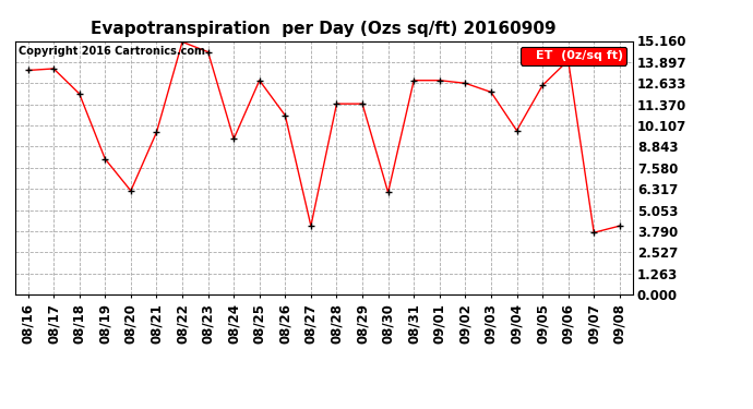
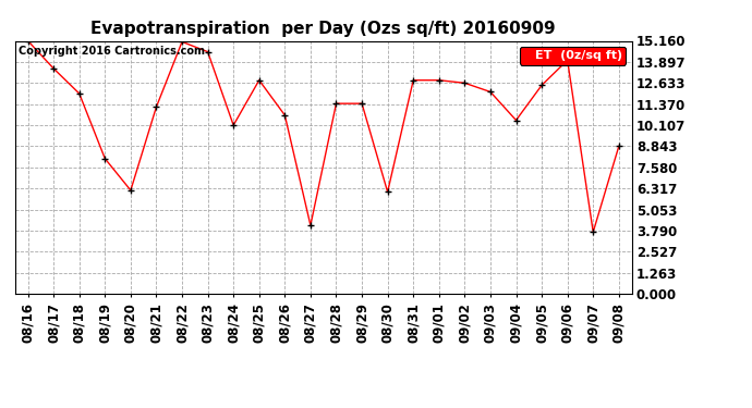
08/16: 13.4 -> 15.2
08/21: 9.7 -> 11.2
08/24: 9.3 -> 10.1
09/04: 9.8 -> 10.4
09/08: 4.1 -> 8.8
